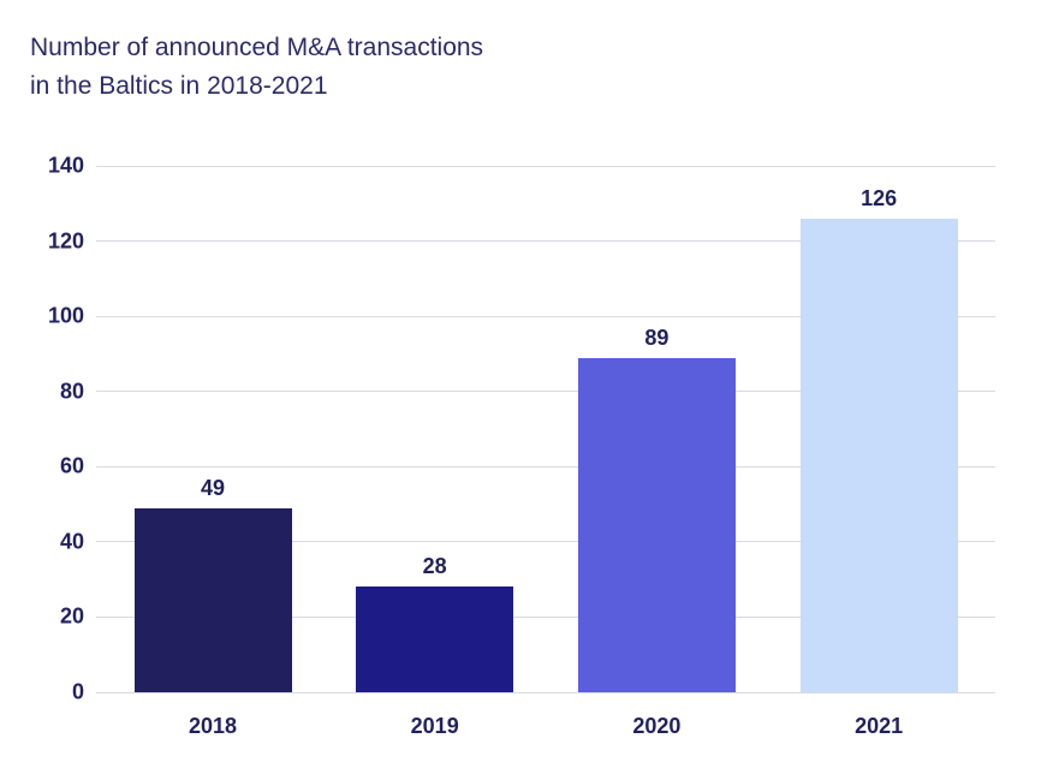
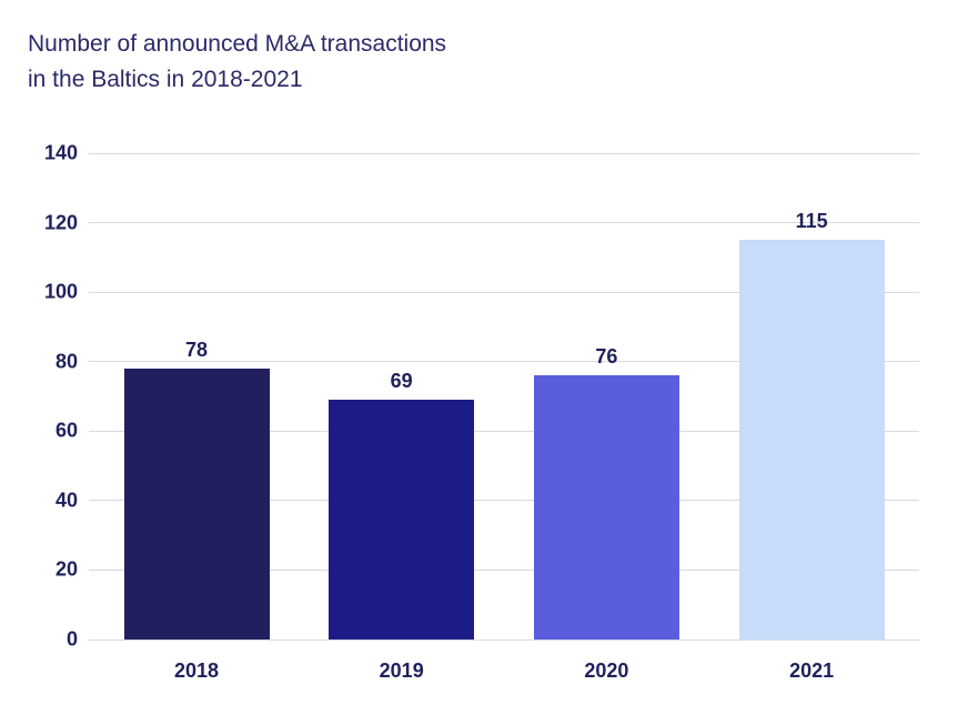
2018: 49 -> 78
2019: 28 -> 69
2020: 89 -> 76
2021: 126 -> 115
